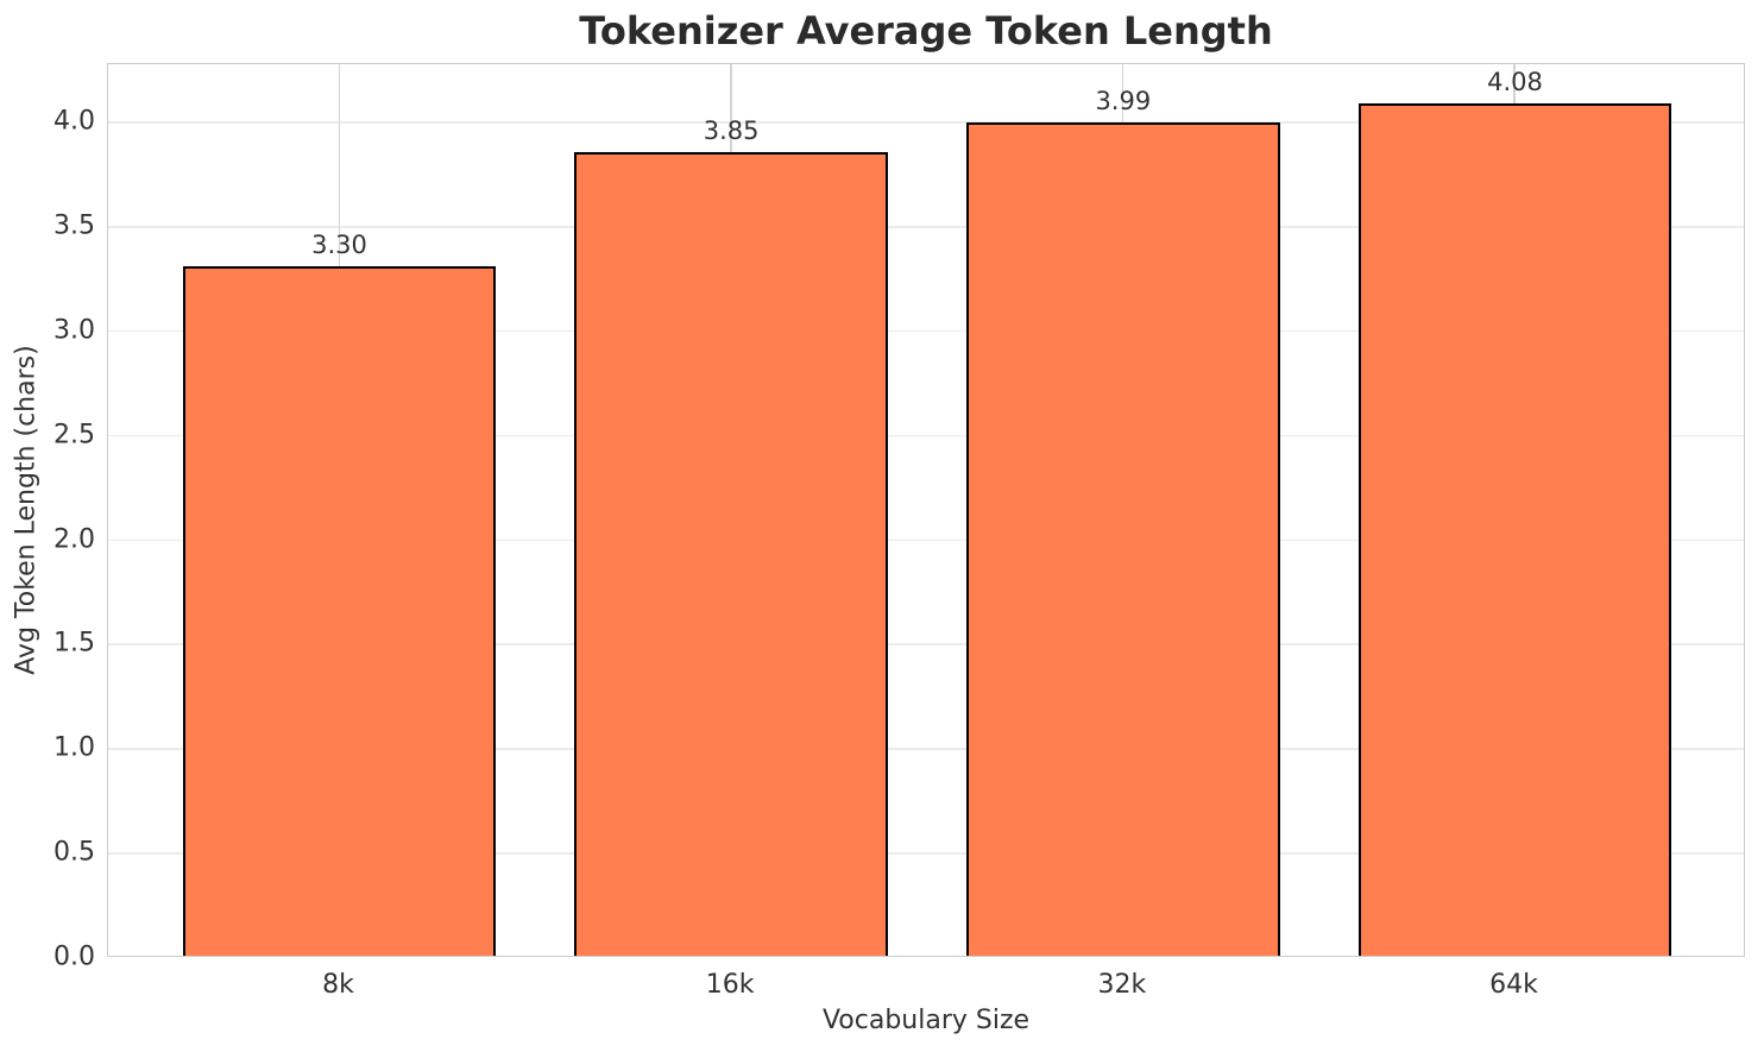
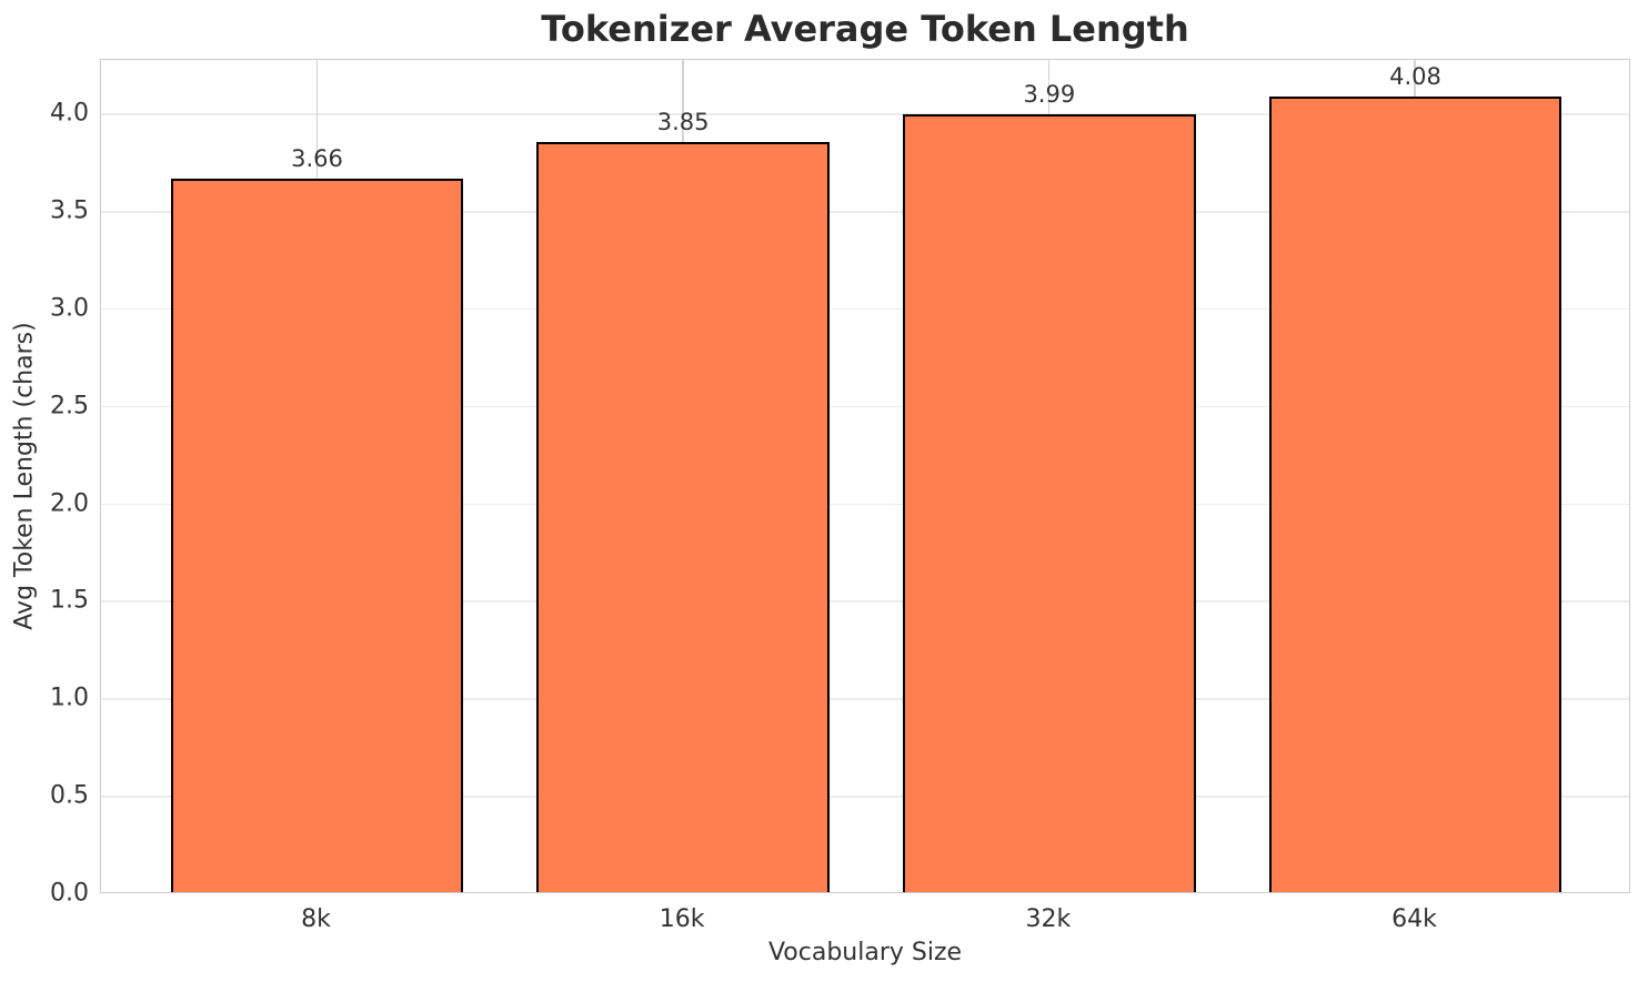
8k: 3.30 -> 3.66
